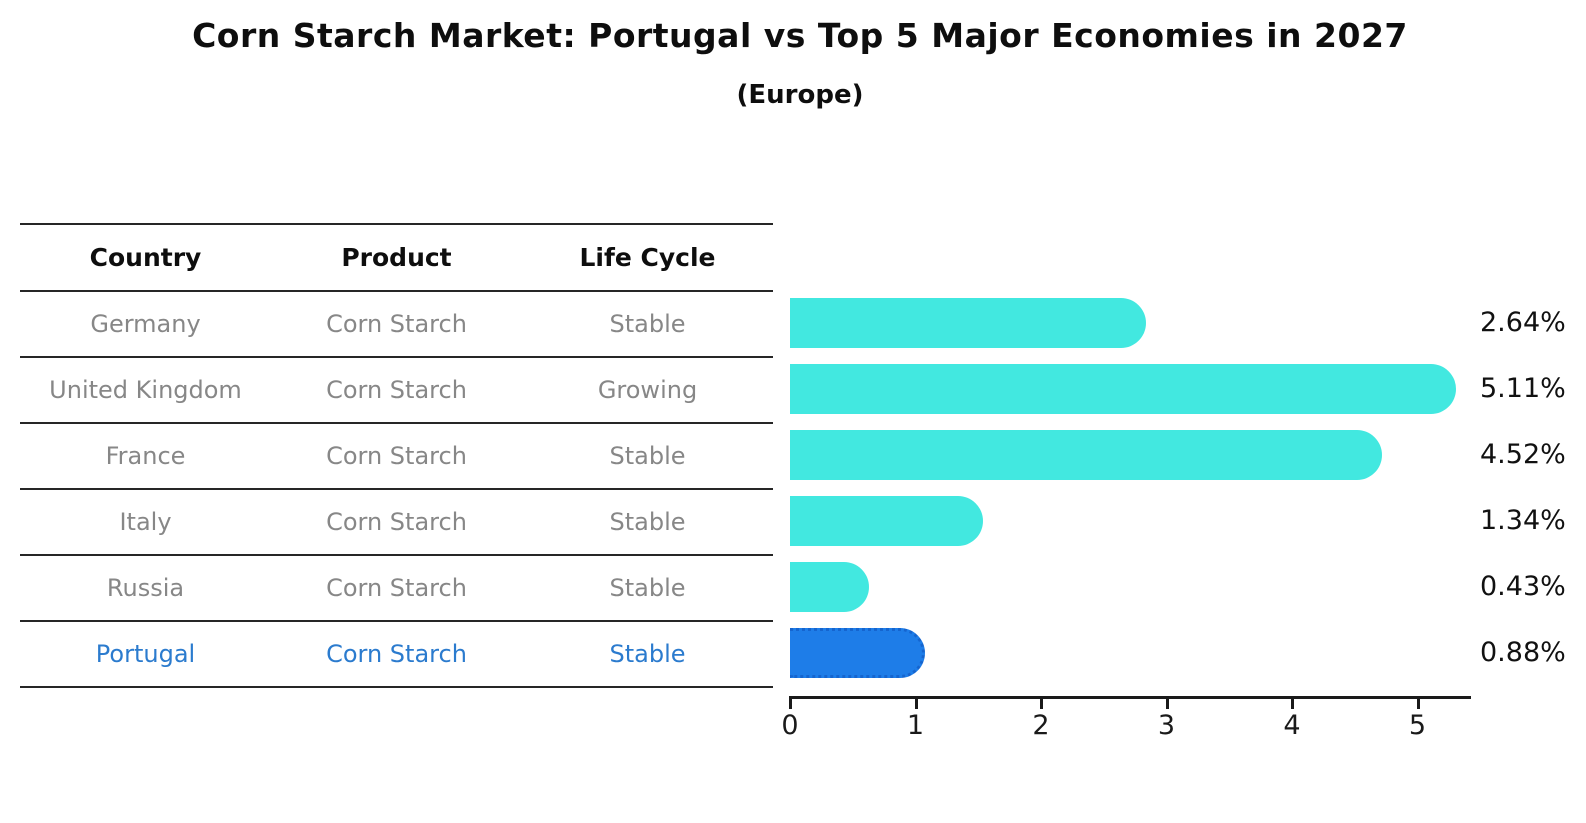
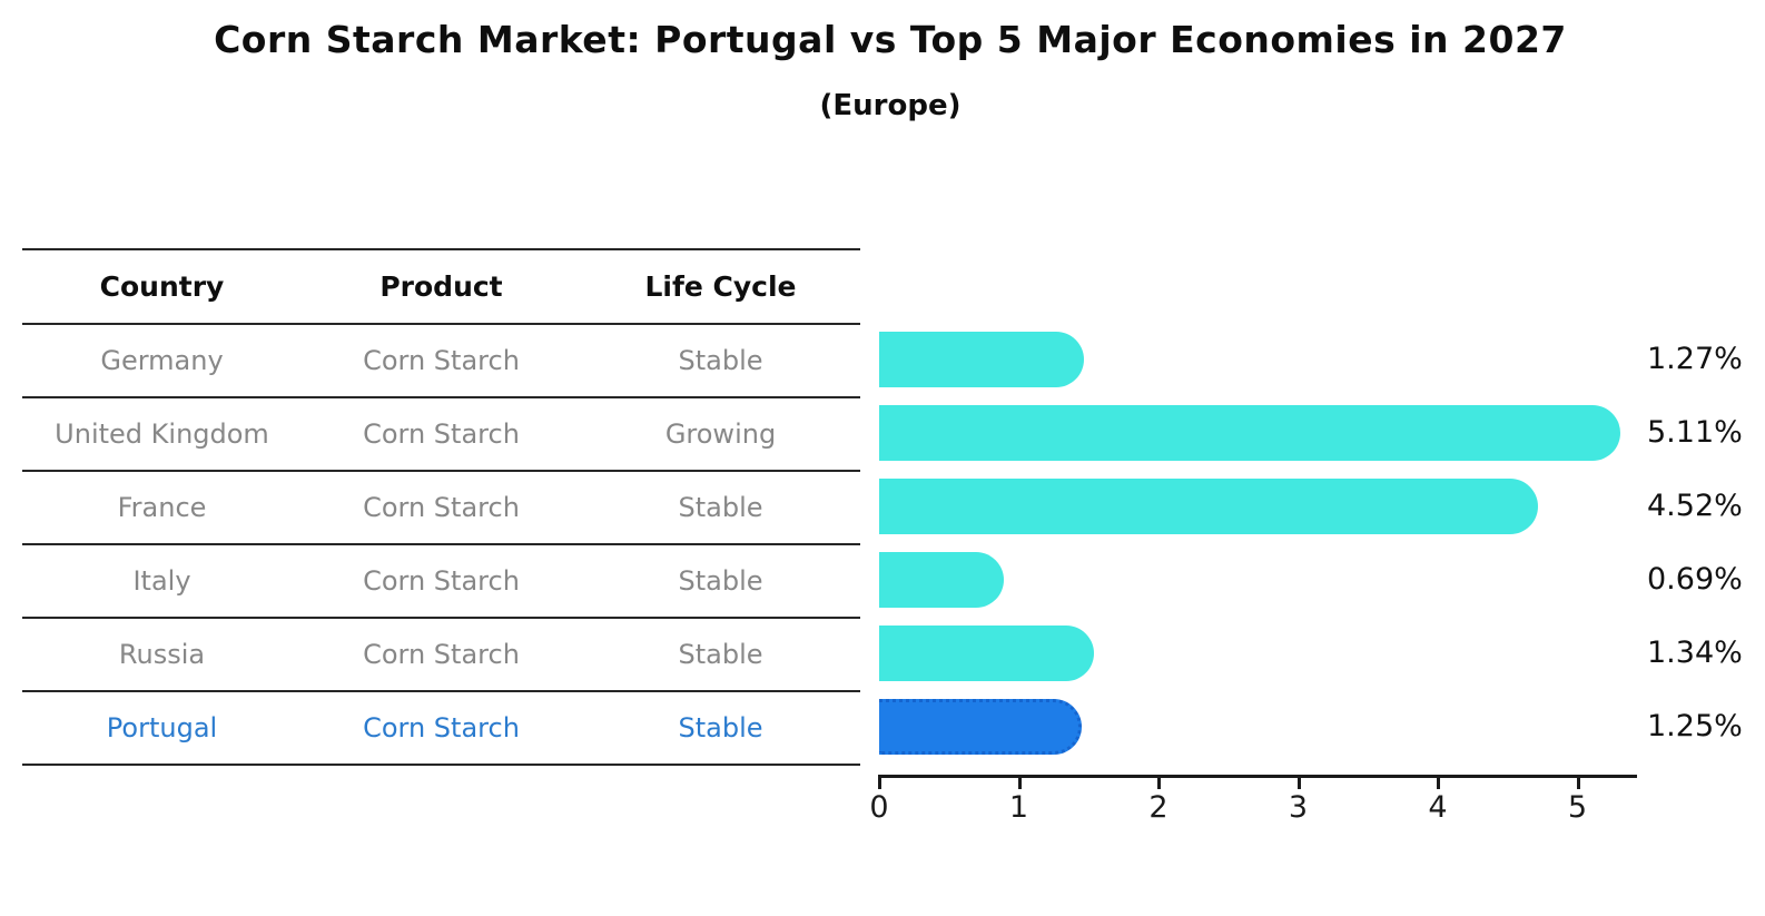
Germany: 2.64% -> 1.27%
Italy: 1.34% -> 0.69%
Russia: 0.43% -> 1.34%
Portugal: 0.88% -> 1.25%
